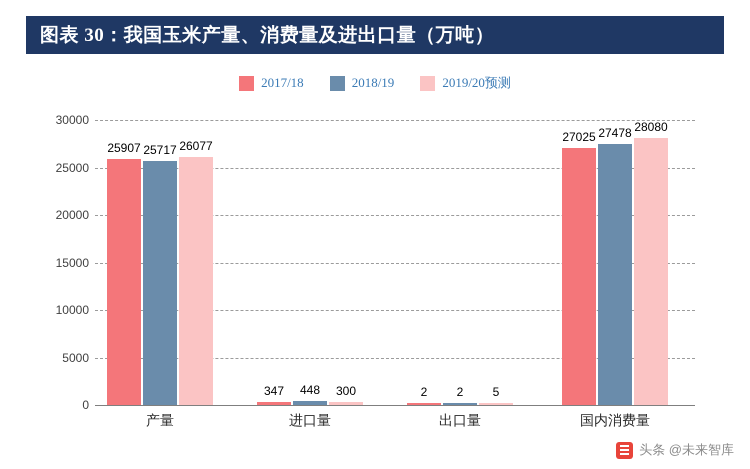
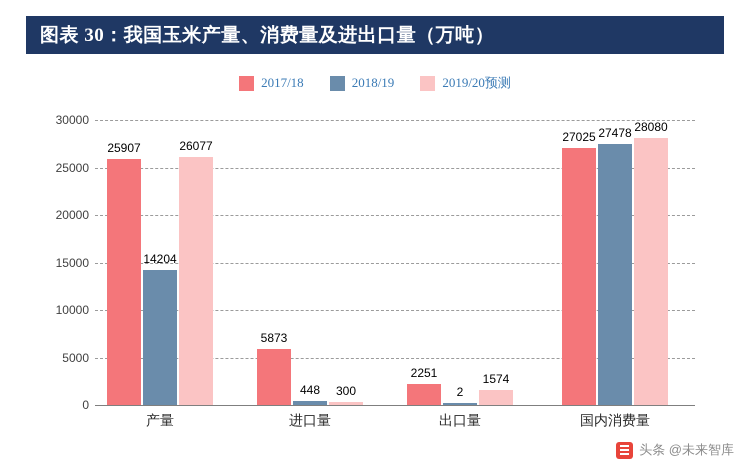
2018/19/产量: 25717 -> 14204
2017/18/进口量: 347 -> 5873
2017/18/出口量: 2 -> 2251
2019/20预测/出口量: 5 -> 1574
